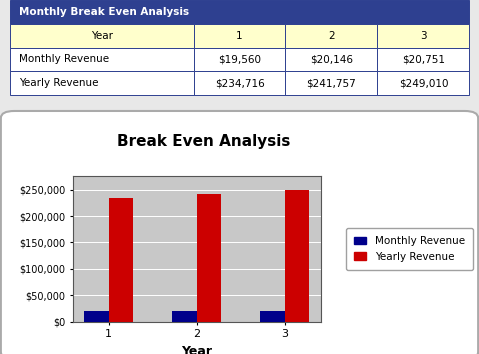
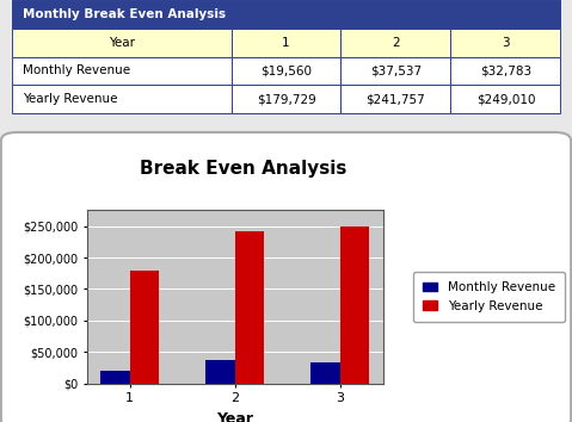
Yearly Revenue/1: $234,716 -> $179,729
Monthly Revenue/2: $20,146 -> $37,537
Monthly Revenue/3: $20,751 -> $32,783
